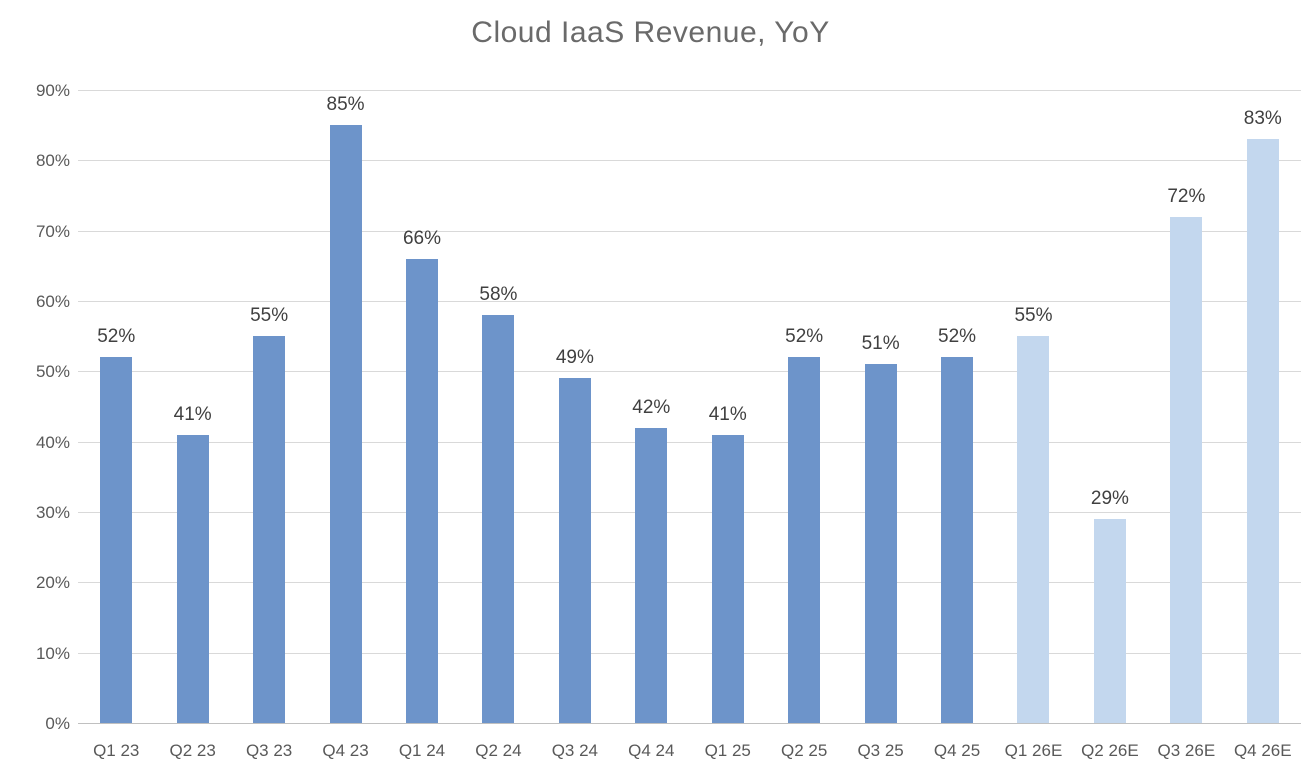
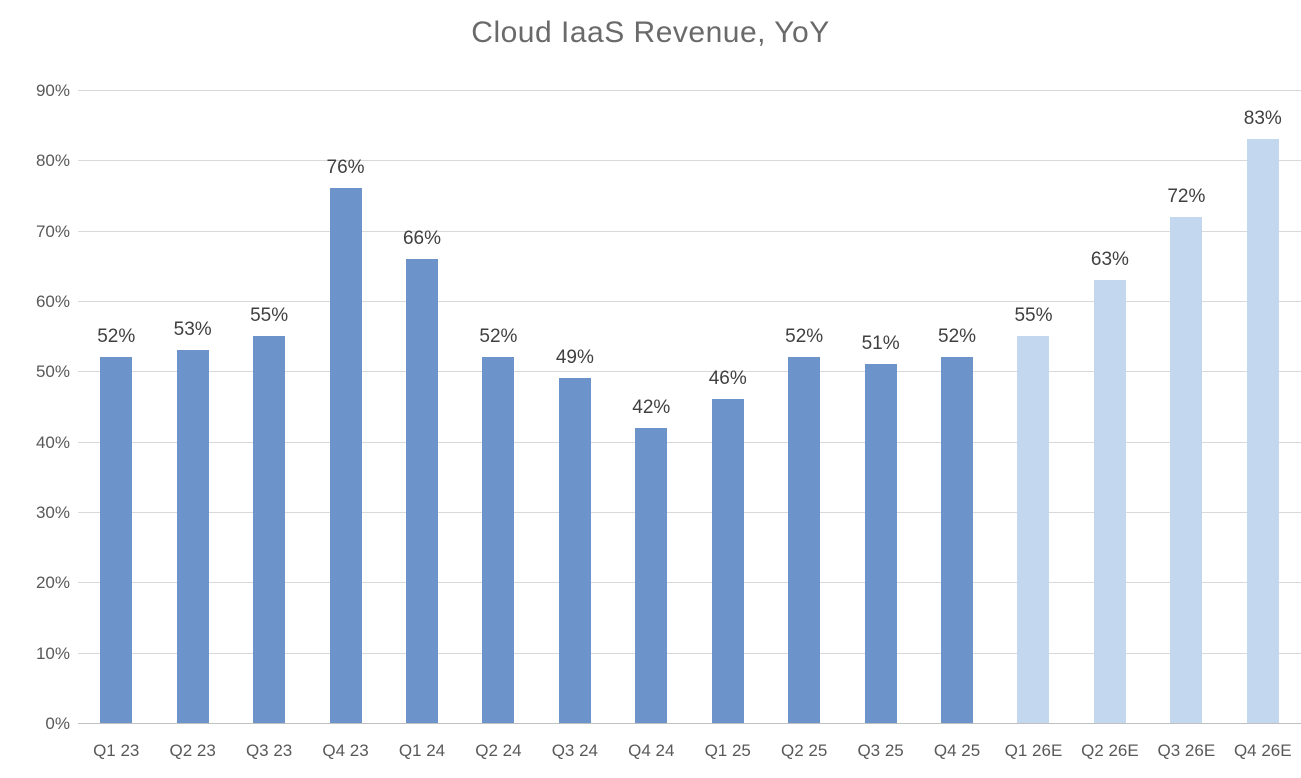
Q2 23: 41% -> 53%
Q4 23: 85% -> 76%
Q2 24: 58% -> 52%
Q1 25: 41% -> 46%
Q2 26E: 29% -> 63%
